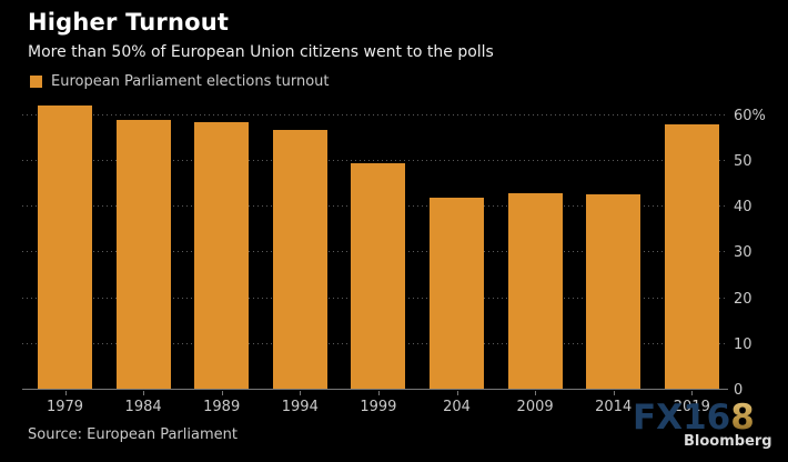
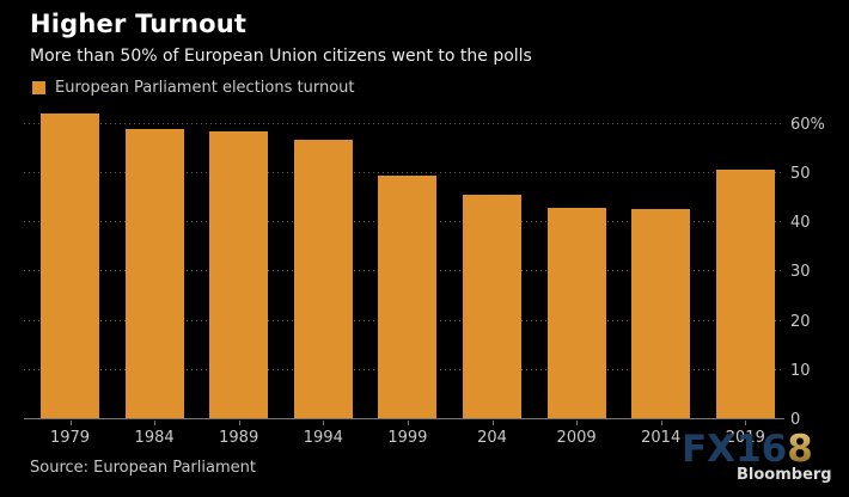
204: 42% -> 46%
2019: 58% -> 51%
